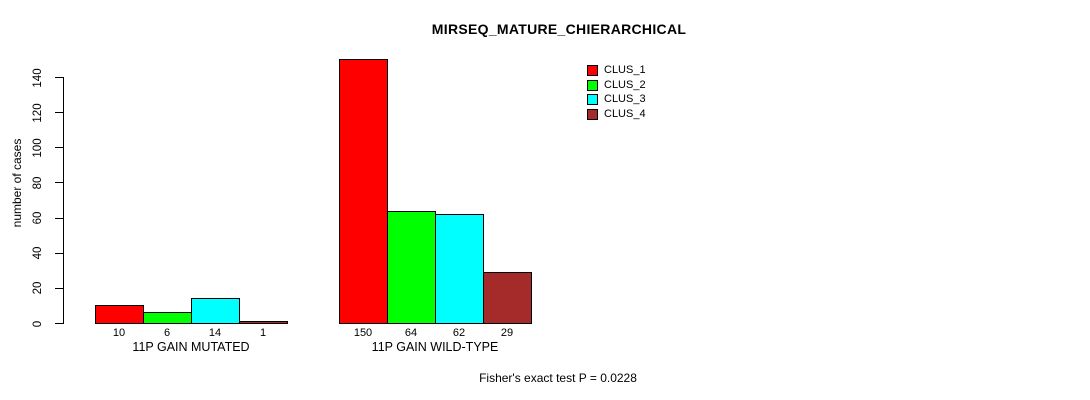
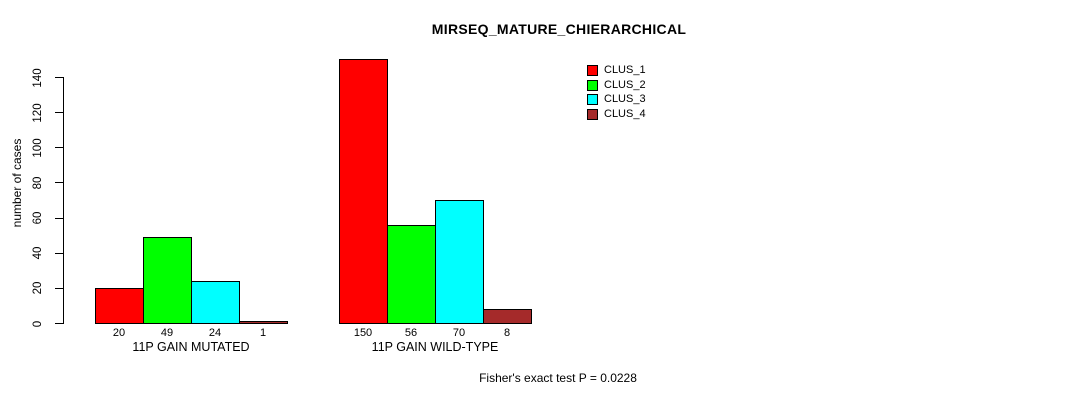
CLUS_1/11P GAIN MUTATED: 10 -> 20
CLUS_2/11P GAIN MUTATED: 6 -> 49
CLUS_3/11P GAIN MUTATED: 14 -> 24
CLUS_2/11P GAIN WILD-TYPE: 64 -> 56
CLUS_3/11P GAIN WILD-TYPE: 62 -> 70
CLUS_4/11P GAIN WILD-TYPE: 29 -> 8
